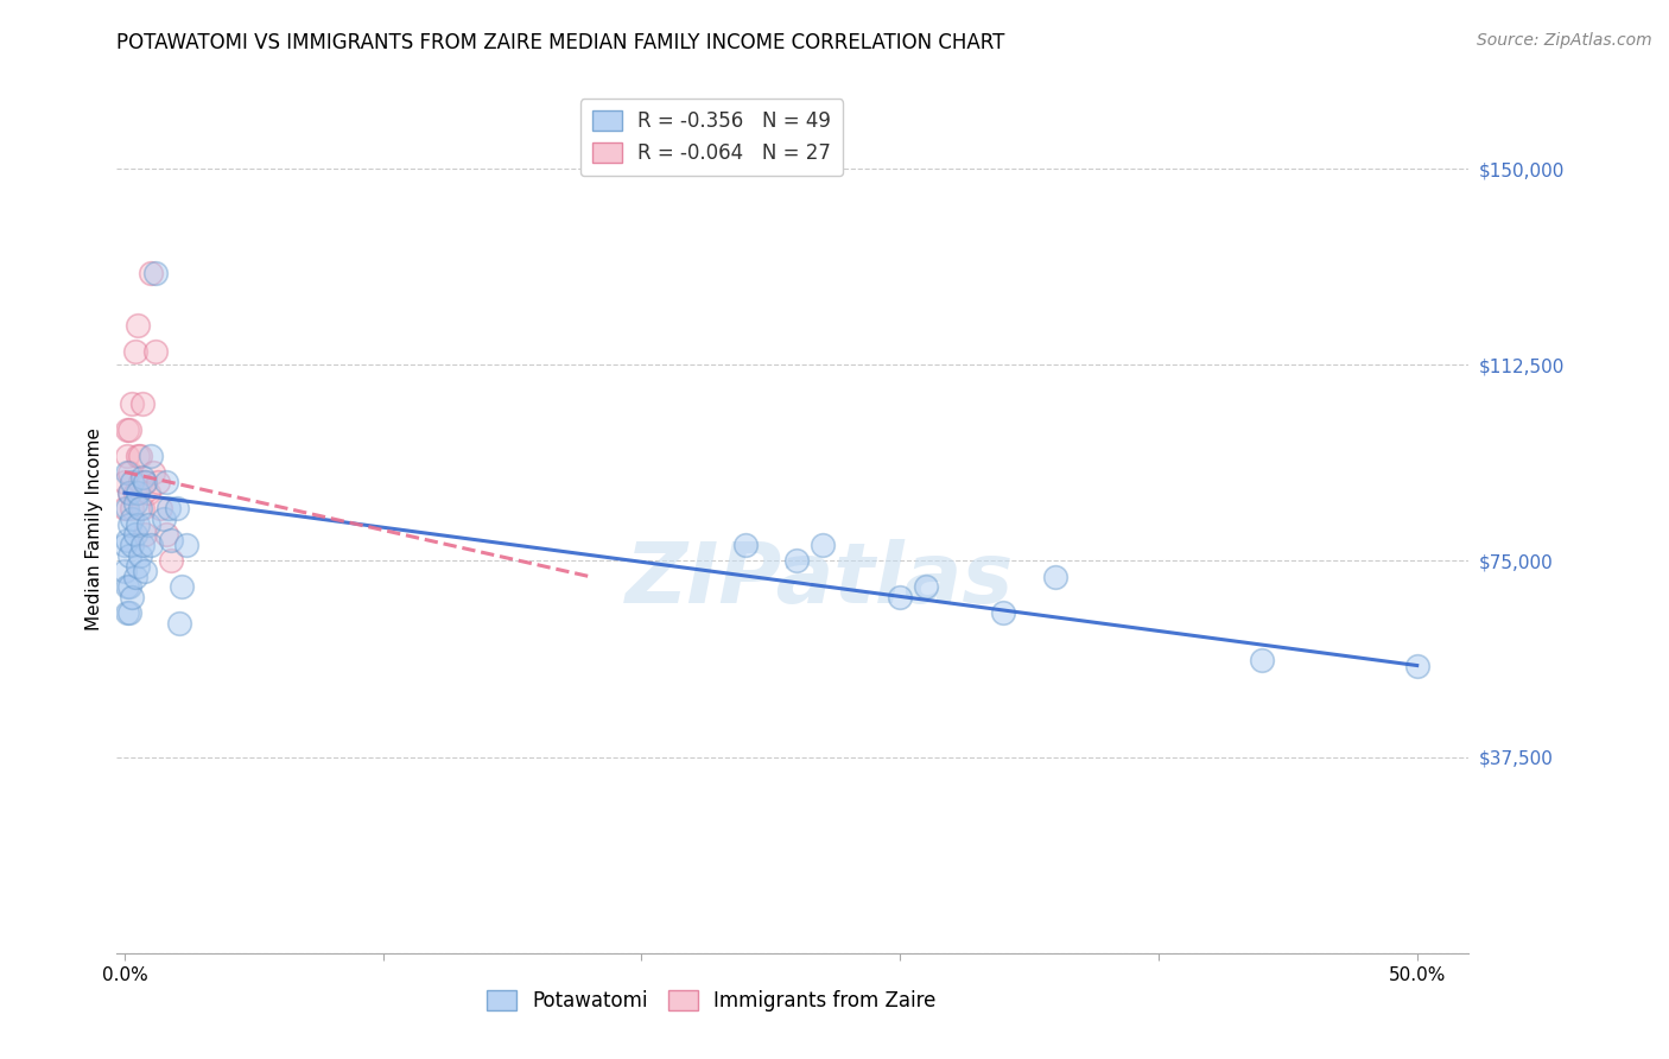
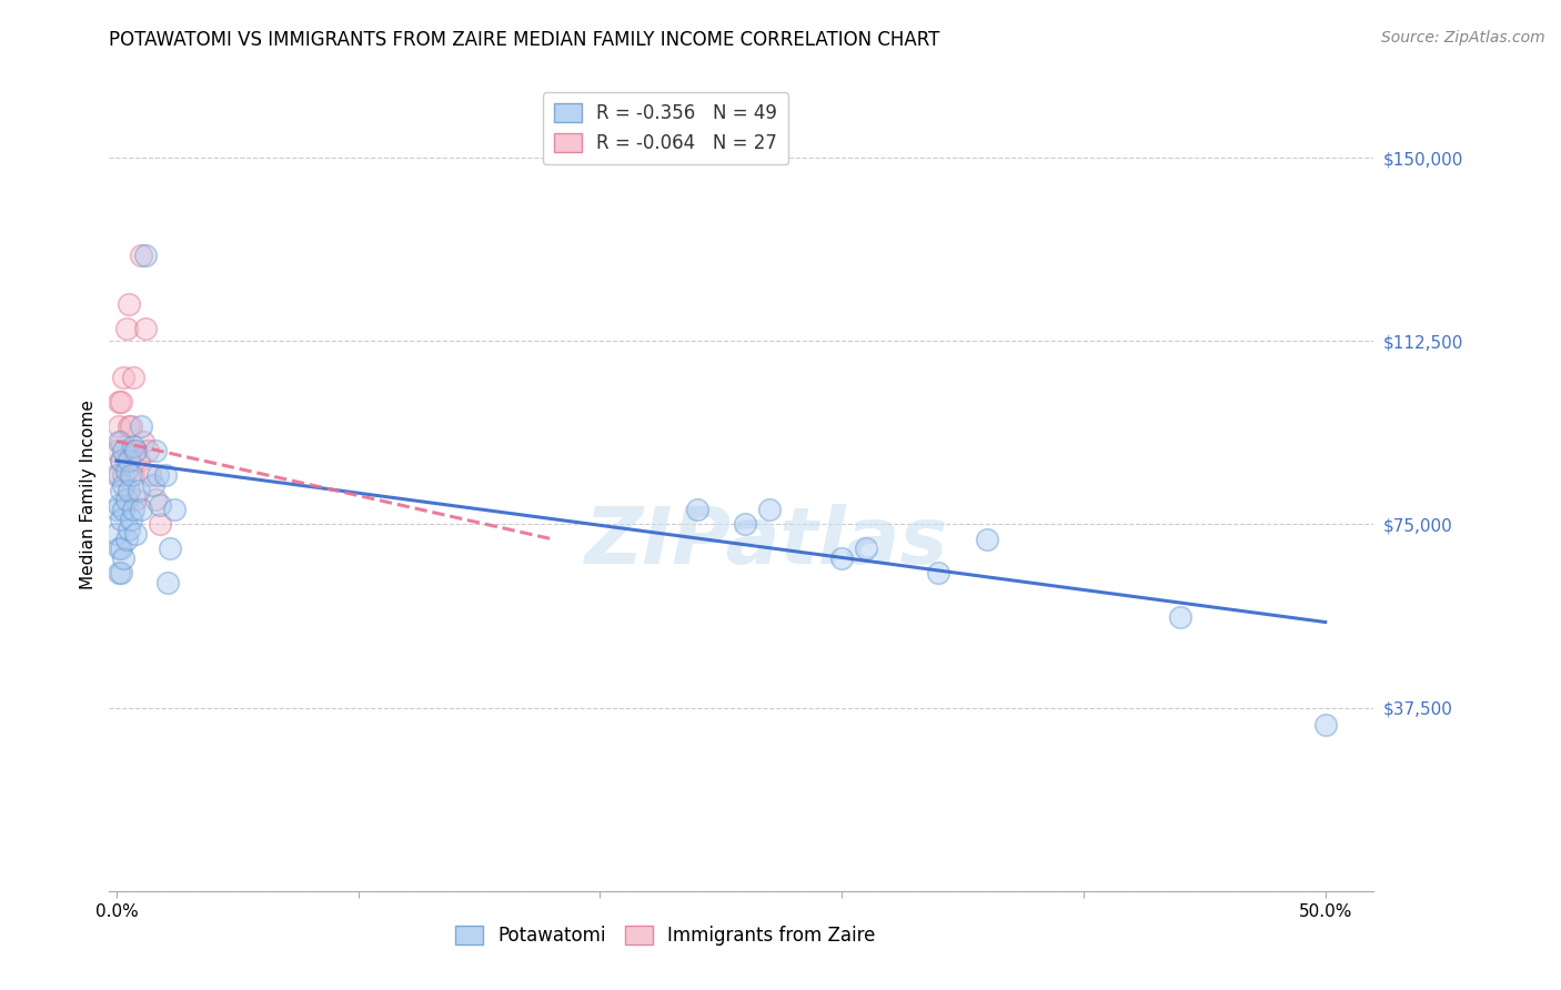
Potawatomi/50.0%: $55,000 -> $34,000
